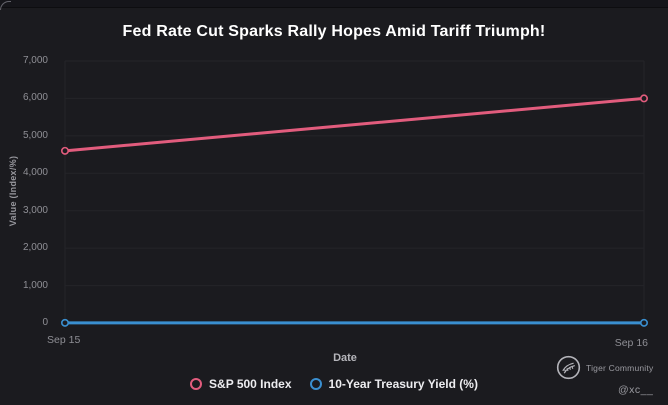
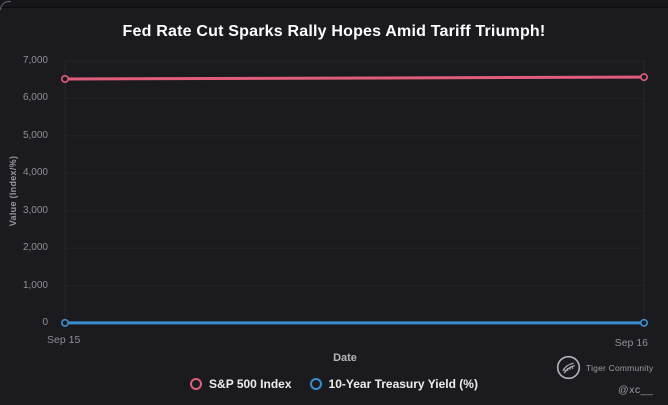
S&P 500 Index/Sep 15: 4600 -> 6500
S&P 500 Index/Sep 16: 6000 -> 6600
